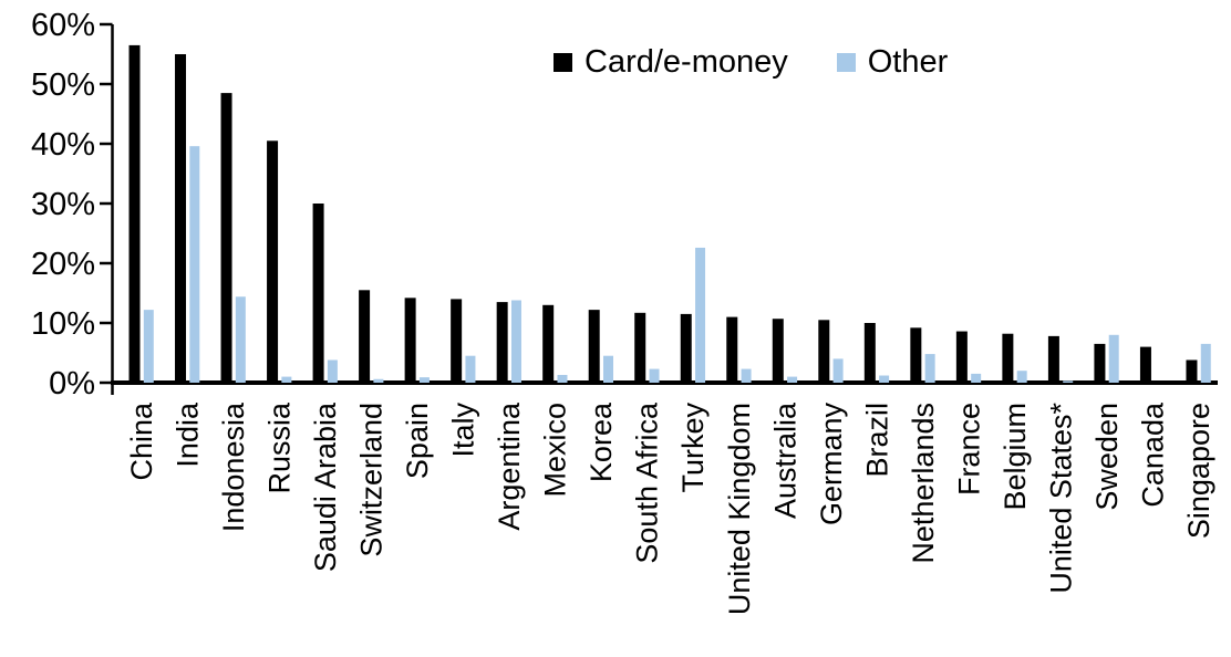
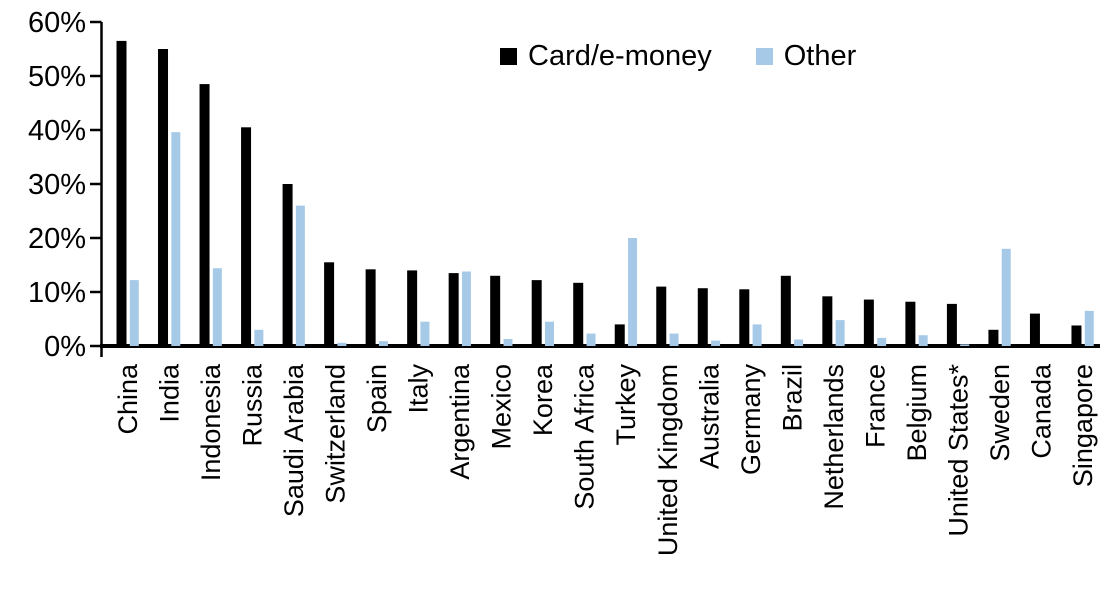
Other/Russia: 1% -> 3%
Other/Saudi Arabia: 4% -> 26%
Card/e-money/Turkey: 12% -> 4%
Other/Turkey: 23% -> 20%
Card/e-money/Brazil: 10% -> 13%
Card/e-money/Sweden: 6% -> 3%
Other/Sweden: 8% -> 18%
